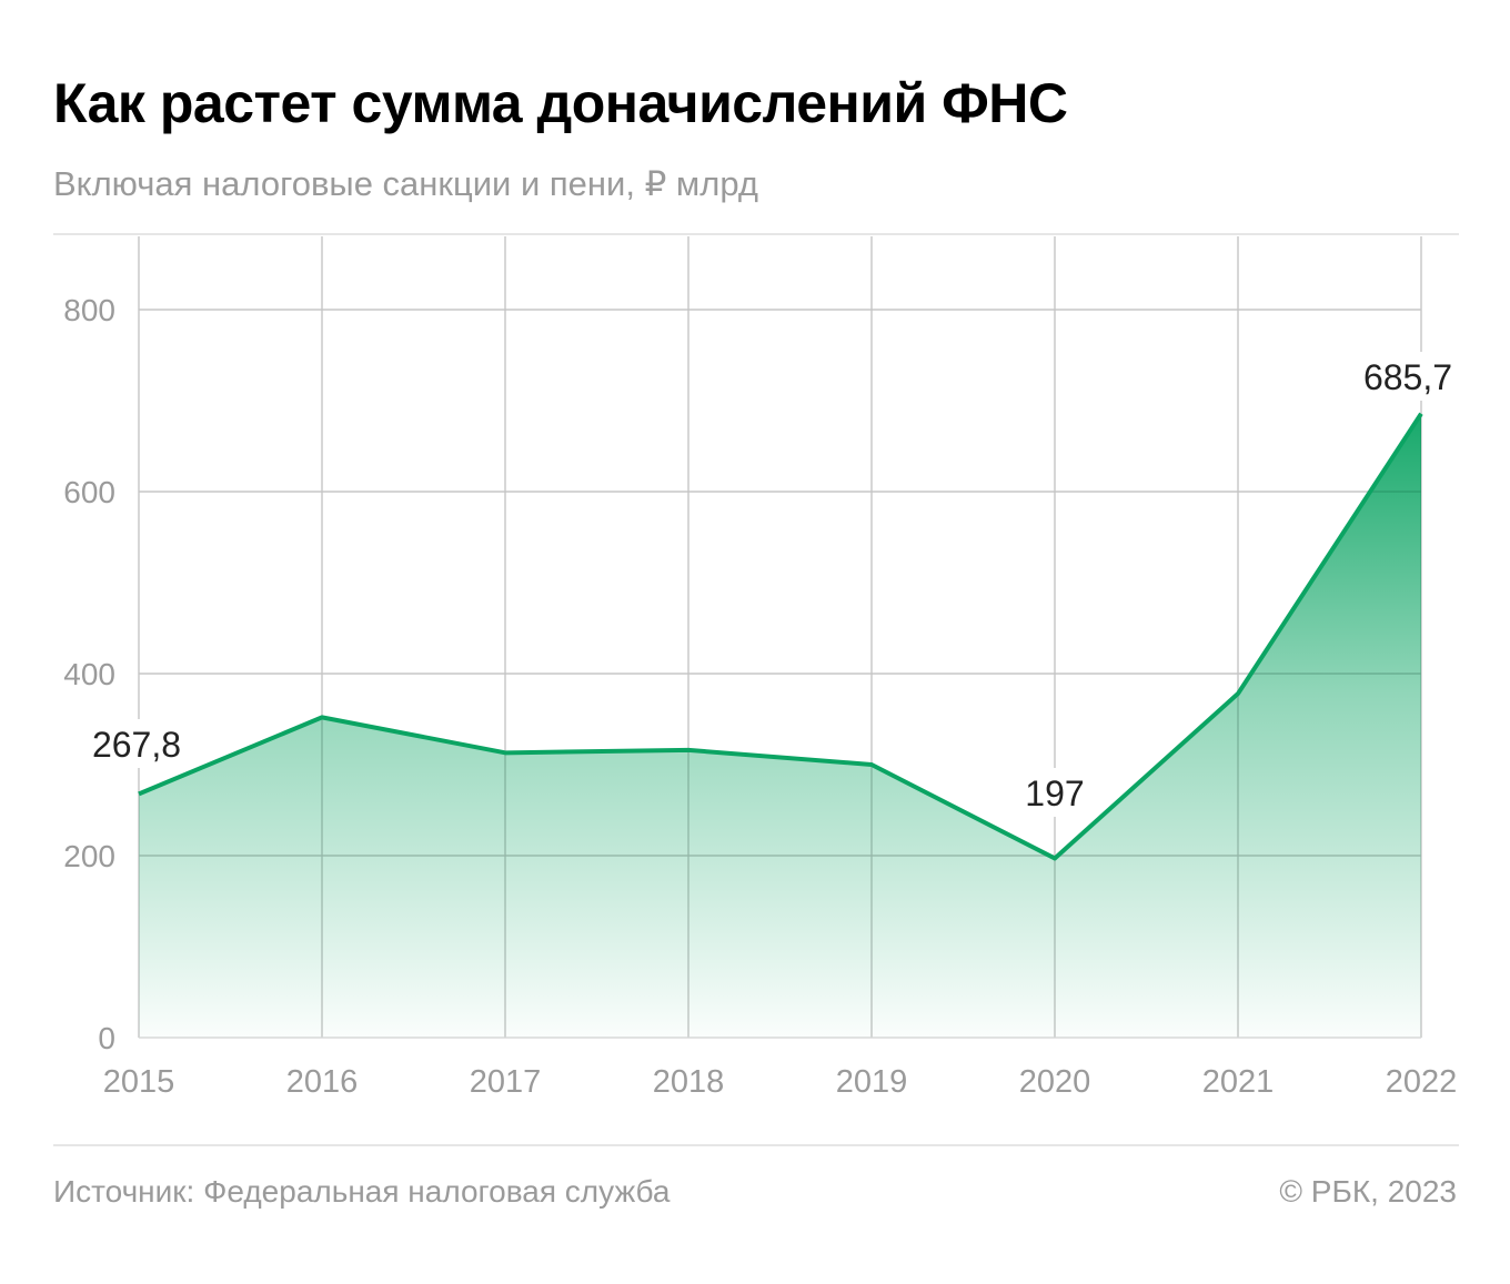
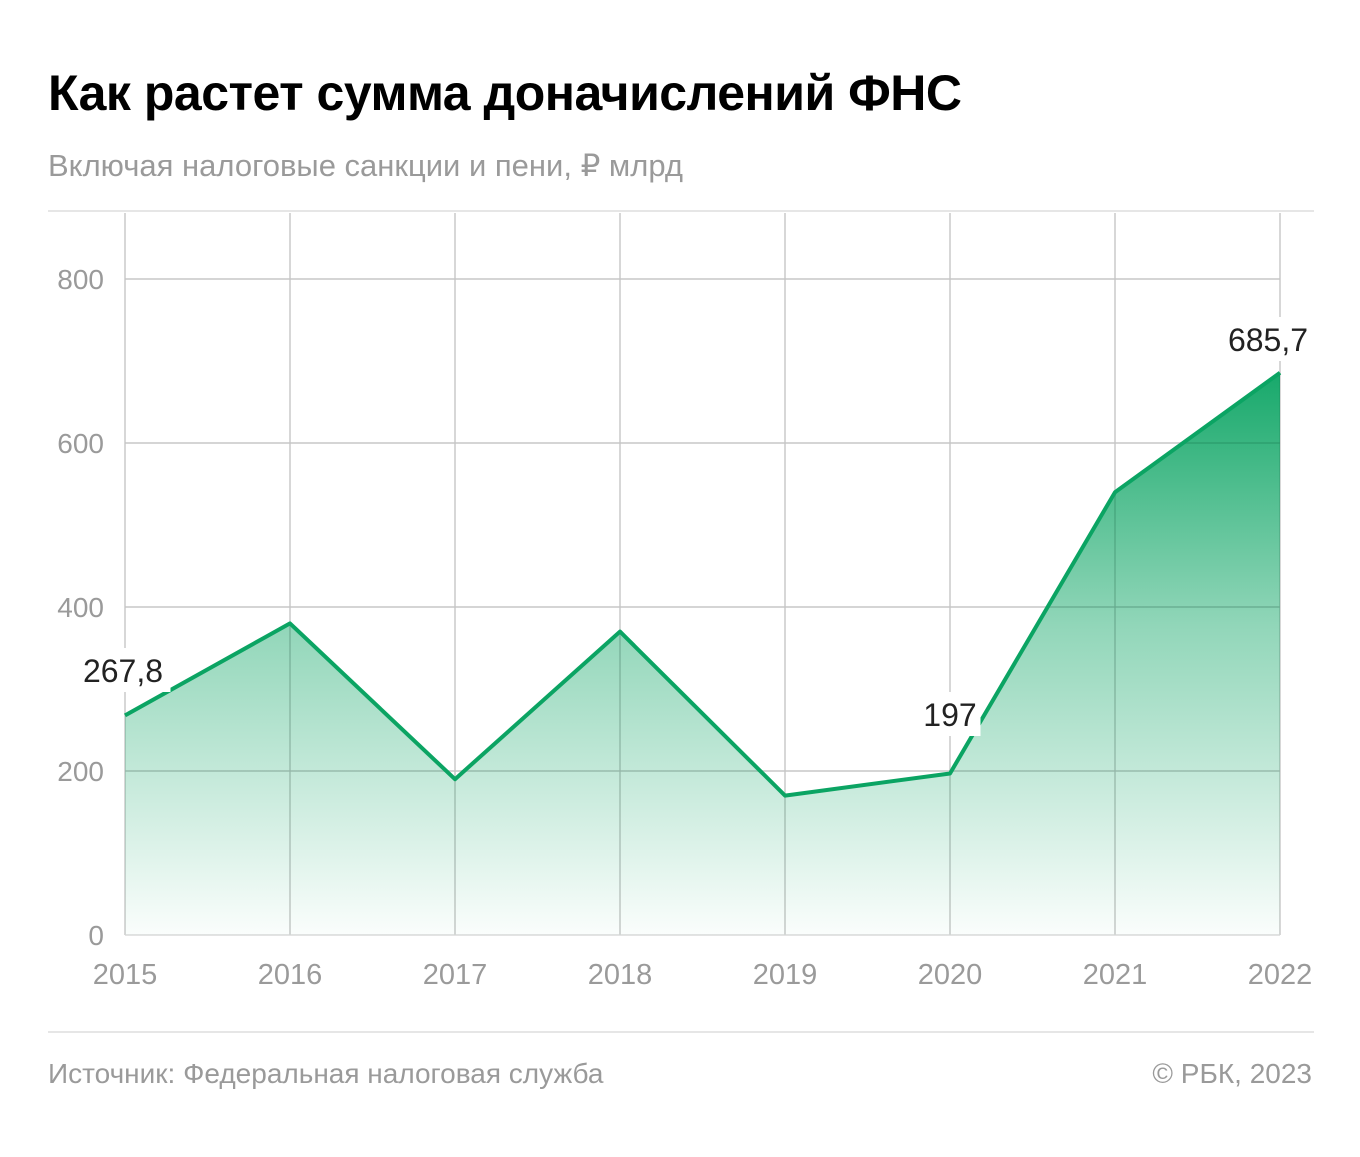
2016: 350 -> 380
2017: 310 -> 190
2018: 320 -> 370
2019: 300 -> 170
2021: 380 -> 540
